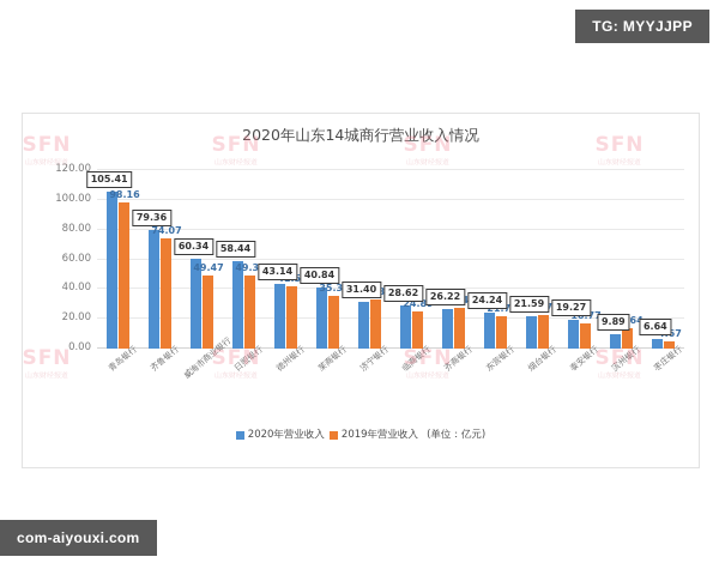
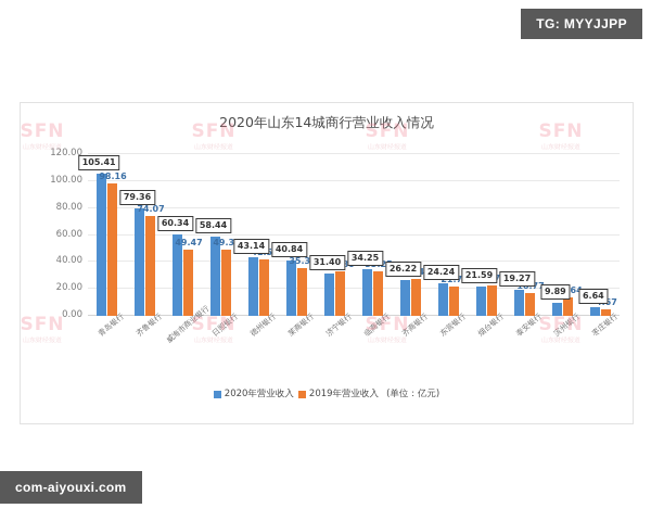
2020年营业收入/临商银行: 28.62 -> 34.25
2019年营业收入/临商银行: 24.89 -> 33.25
